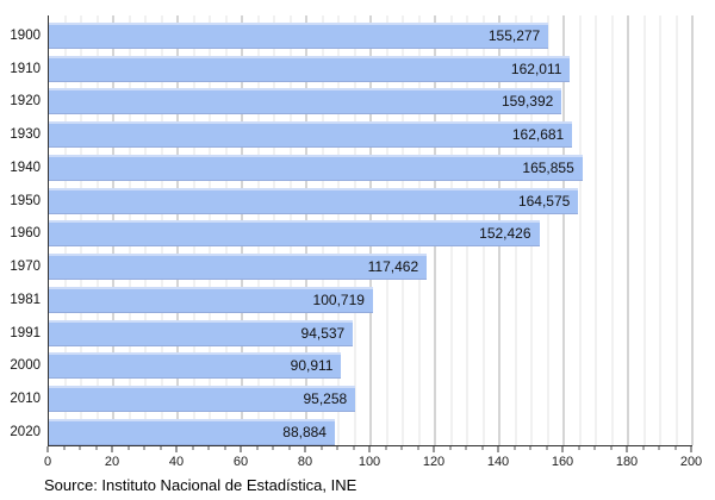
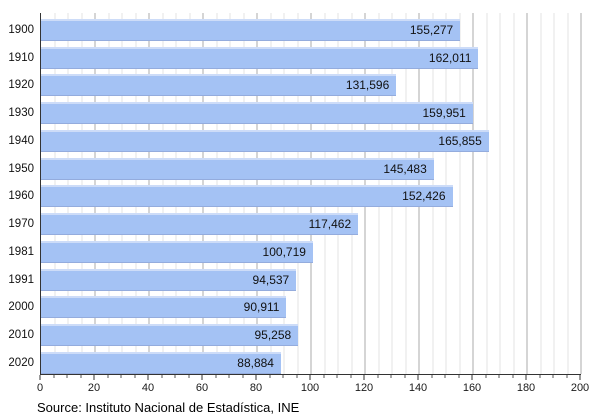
1920: 159,392 -> 131,596
1930: 162,681 -> 159,951
1950: 164,575 -> 145,483
